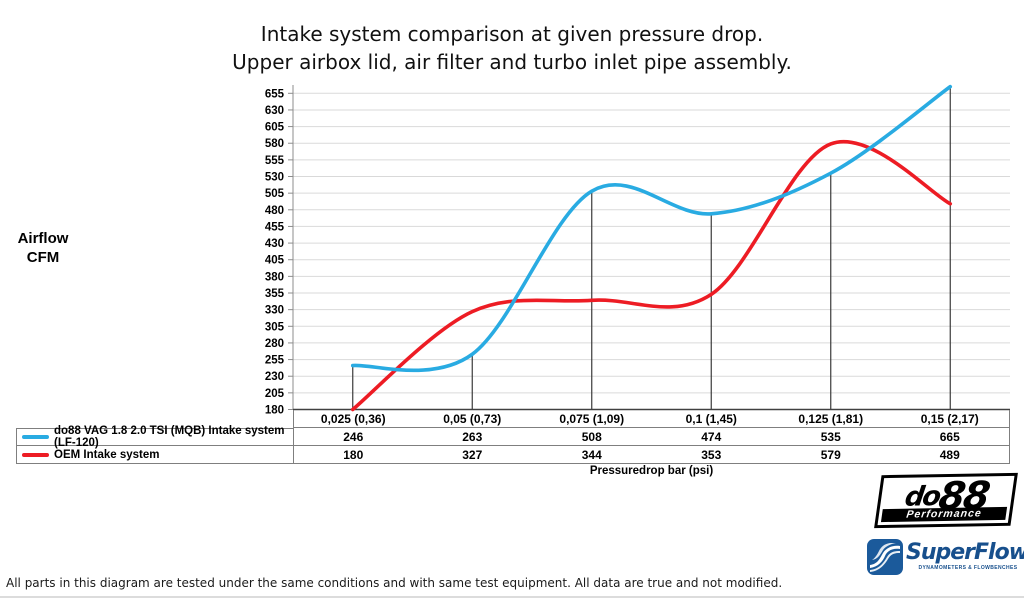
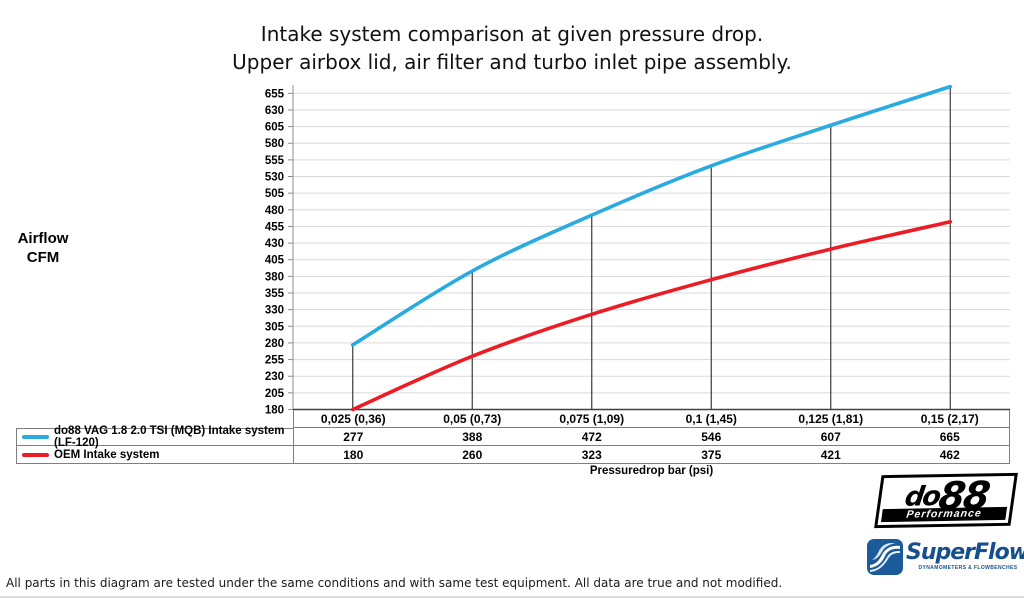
do88 VAG 1.8 2.0 TSI (MQB) Intake system (LF-120)/0,025 (0,36): 246 -> 277
do88 VAG 1.8 2.0 TSI (MQB) Intake system (LF-120)/0,05 (0,73): 263 -> 388
OEM Intake system/0,05 (0,73): 327 -> 260
do88 VAG 1.8 2.0 TSI (MQB) Intake system (LF-120)/0,075 (1,09): 508 -> 472
OEM Intake system/0,075 (1,09): 344 -> 323
do88 VAG 1.8 2.0 TSI (MQB) Intake system (LF-120)/0,1 (1,45): 474 -> 546
OEM Intake system/0,1 (1,45): 353 -> 375
do88 VAG 1.8 2.0 TSI (MQB) Intake system (LF-120)/0,125 (1,81): 535 -> 607
OEM Intake system/0,125 (1,81): 579 -> 421
OEM Intake system/0,15 (2,17): 489 -> 462
